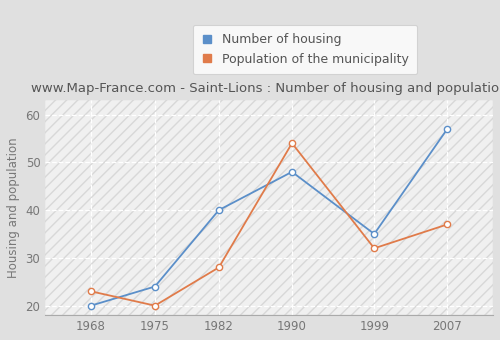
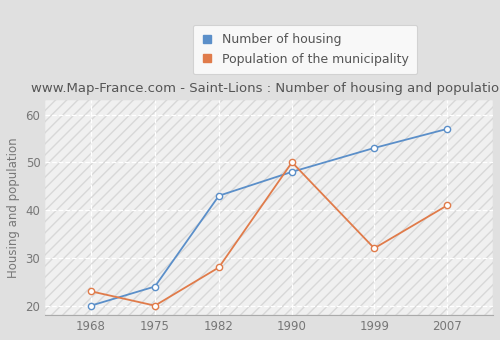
Number of housing/1982: 40 -> 43
Population of the municipality/1990: 54 -> 50
Number of housing/1999: 35 -> 53
Population of the municipality/2007: 37 -> 41
